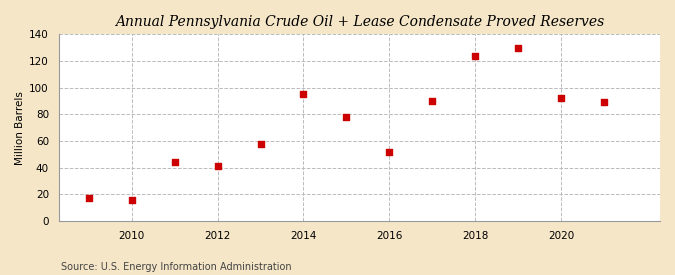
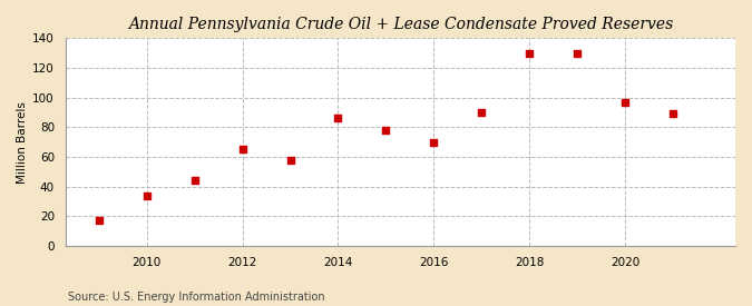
2010: 16 -> 34
2012: 41 -> 65
2014: 95 -> 86
2016: 52 -> 70
2018: 124 -> 130
2020: 92 -> 97
